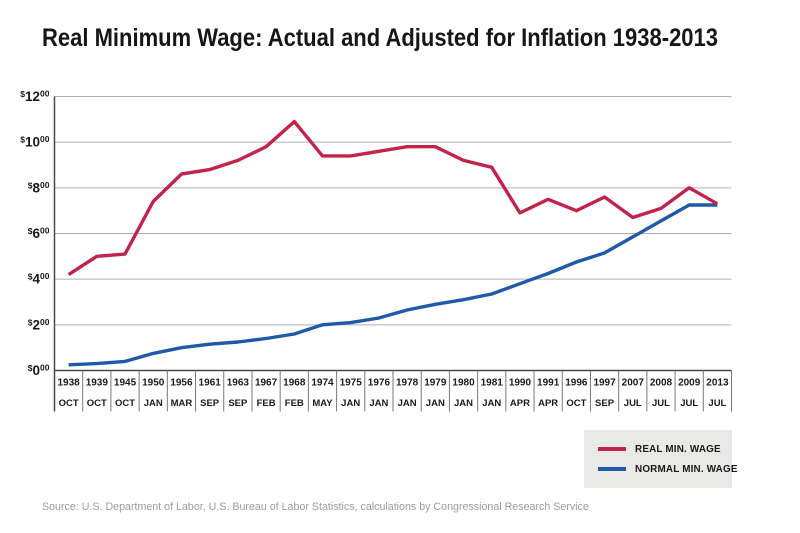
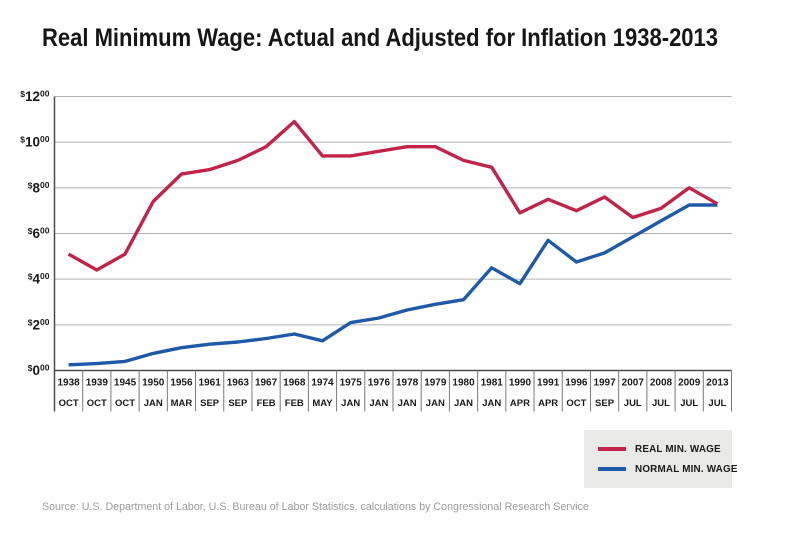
REAL MIN. WAGE/1938 OCT: 4.2 -> 5.1
REAL MIN. WAGE/1939 OCT: 5.0 -> 4.4
NORMAL MIN. WAGE/1974 MAY: 2.0 -> 1.3
NORMAL MIN. WAGE/1981 JAN: 3.4 -> 4.5
NORMAL MIN. WAGE/1991 APR: 4.2 -> 5.7
